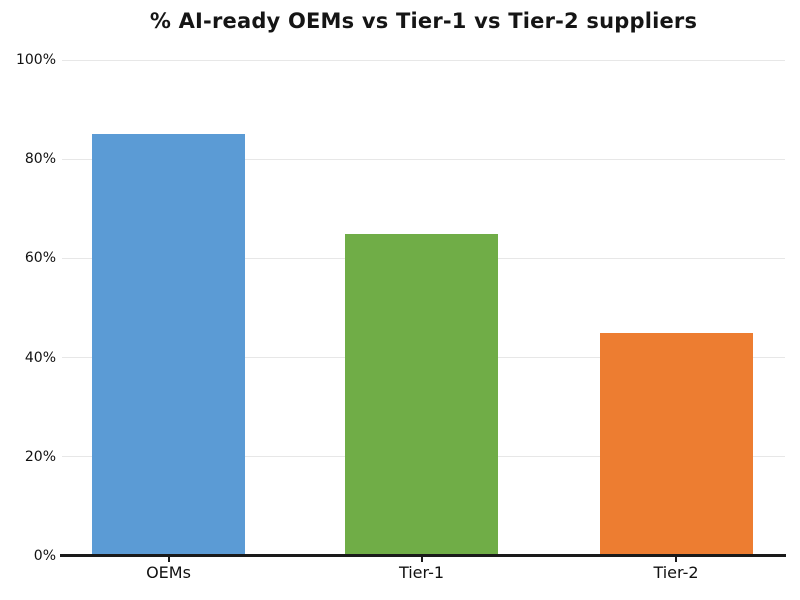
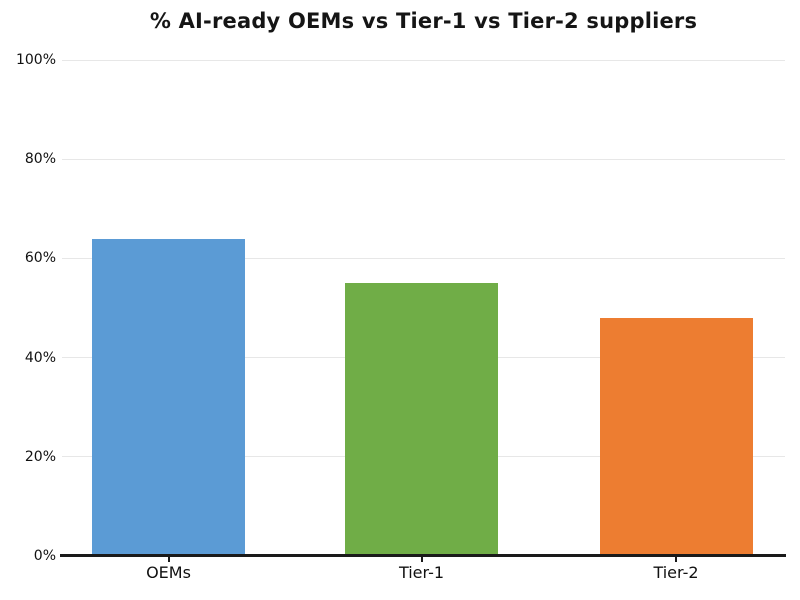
OEMs: 85% -> 64%
Tier-1: 65% -> 55%
Tier-2: 45% -> 48%
